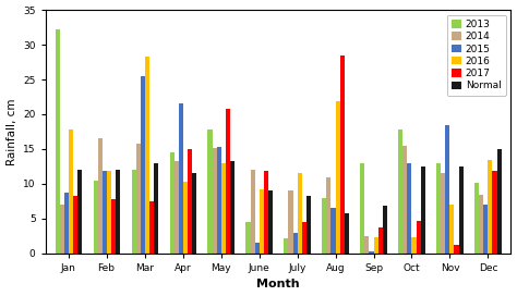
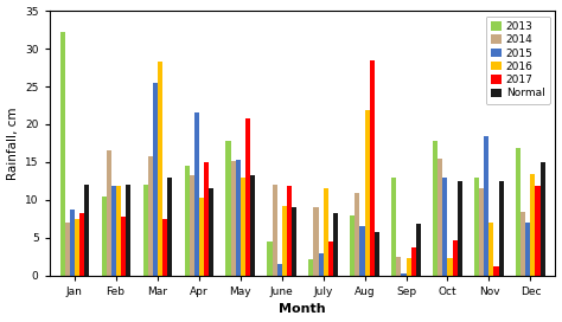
2016/Jan: 17.8 -> 7.5
2013/Dec: 10.2 -> 16.8
